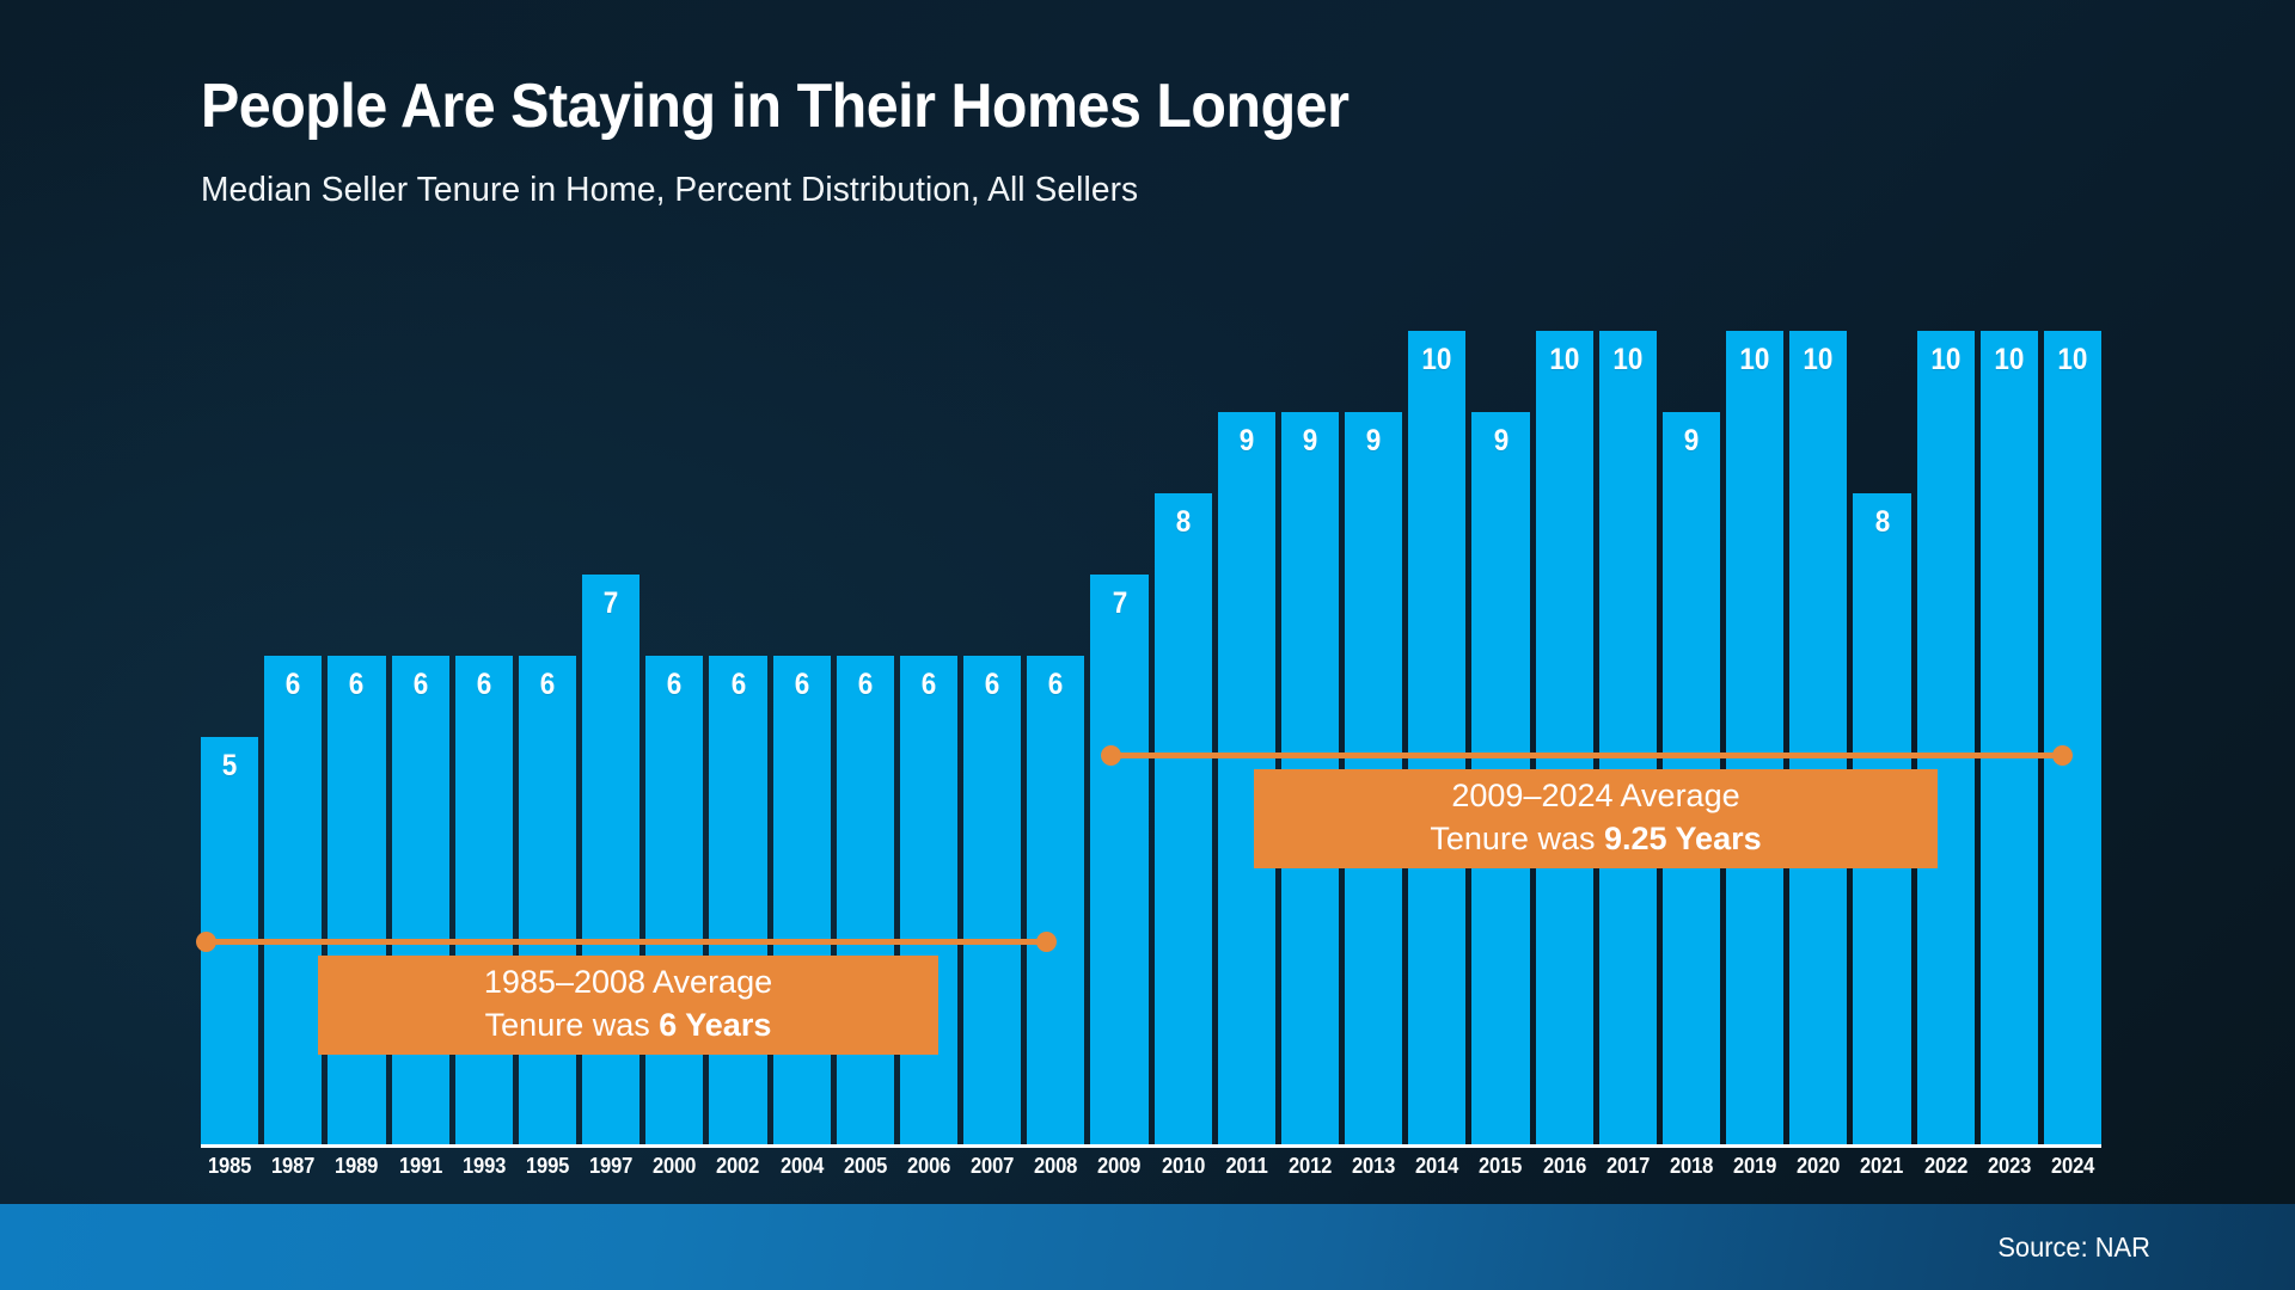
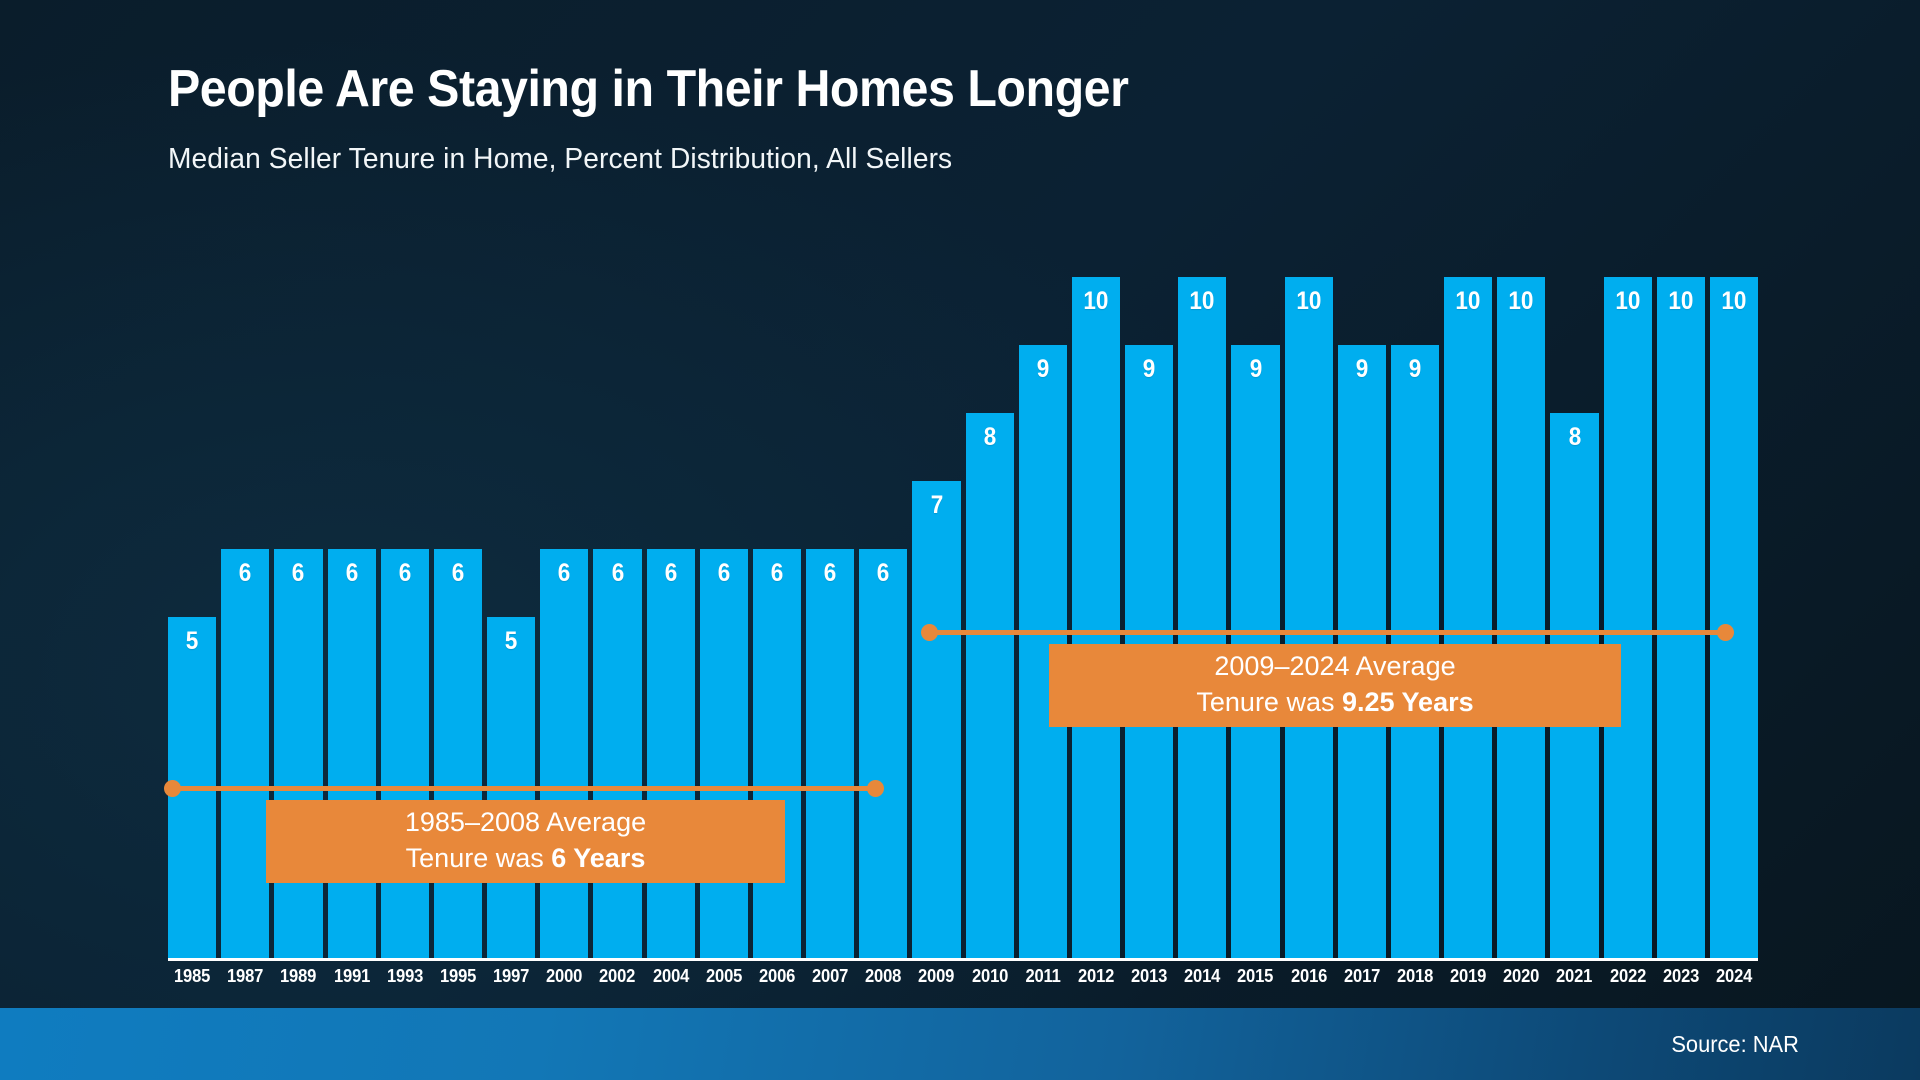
1997: 7 -> 5
2012: 9 -> 10
2017: 10 -> 9
